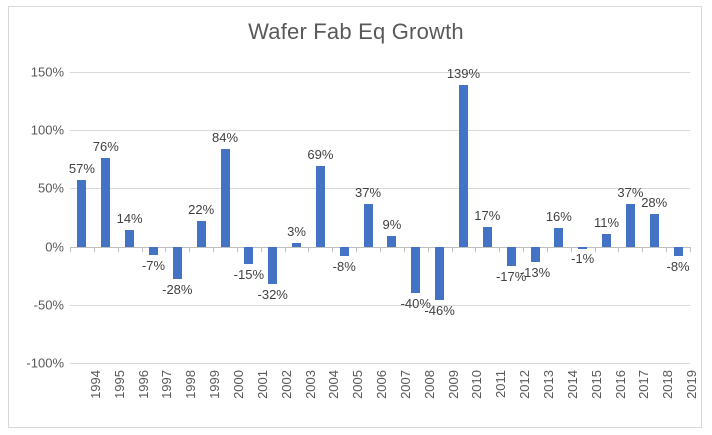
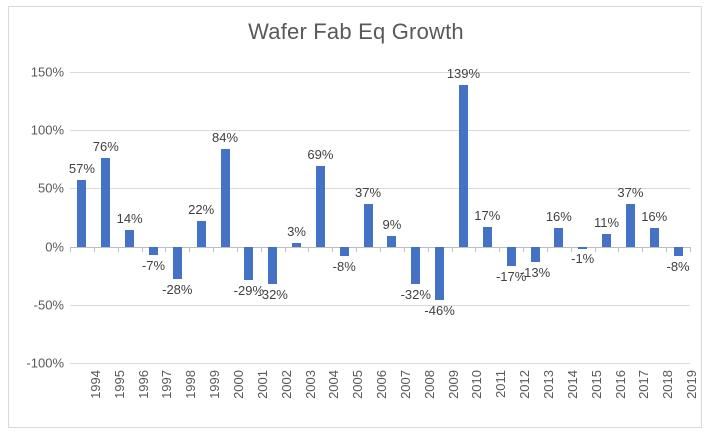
2001: -15% -> -29%
2008: -40% -> -32%
2018: 28% -> 16%
